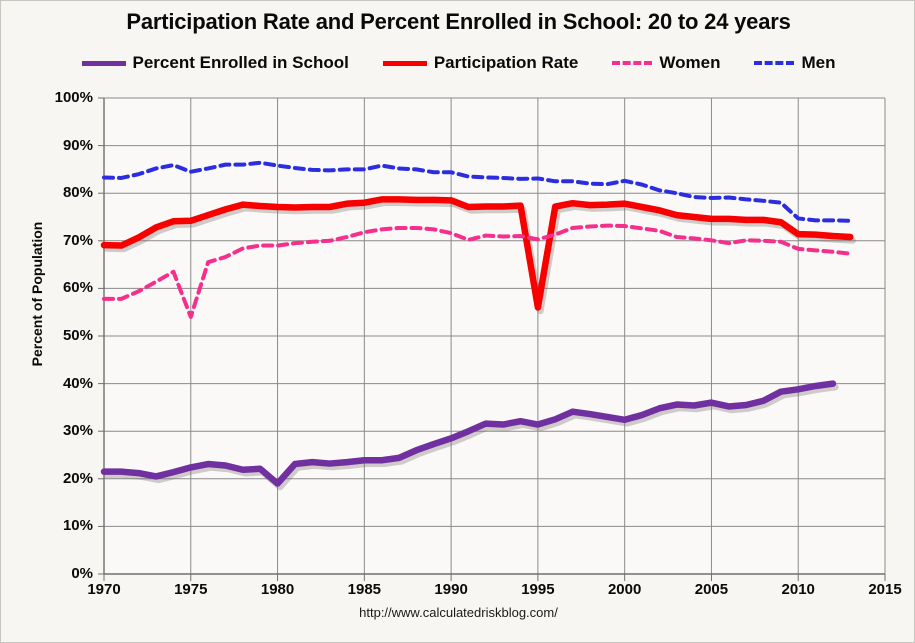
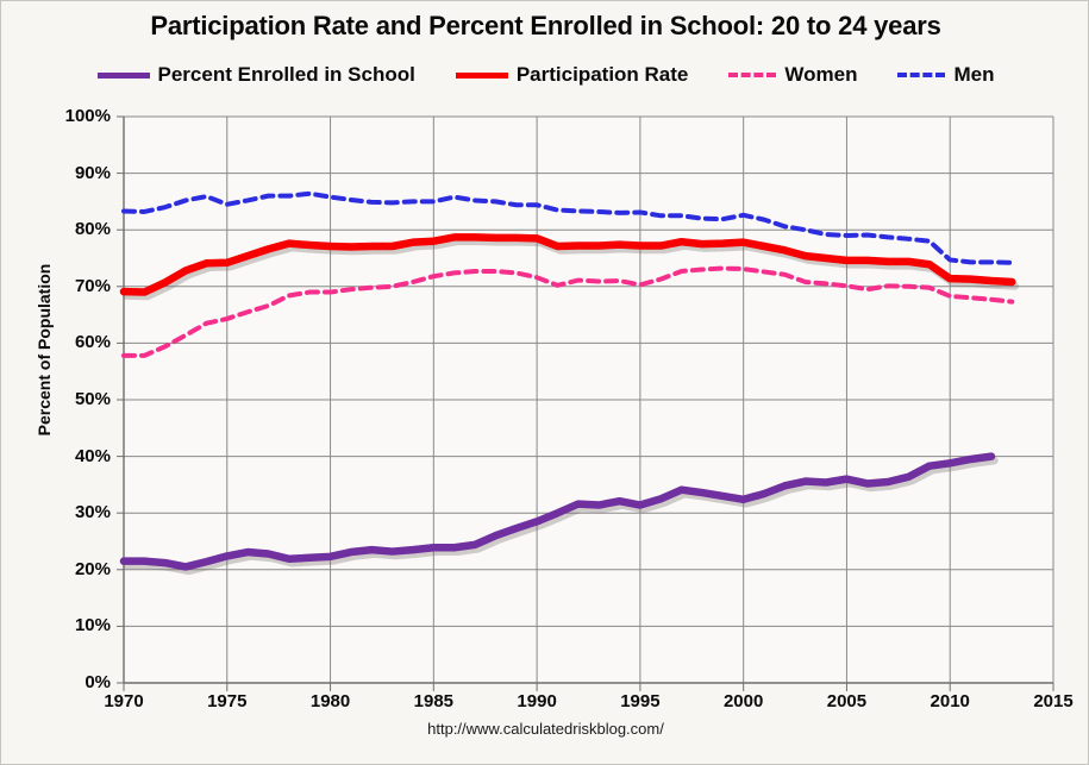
Women/1975: 54% -> 64%
Percent Enrolled in School/1980: 19% -> 22%
Participation Rate/1995: 56% -> 77%
